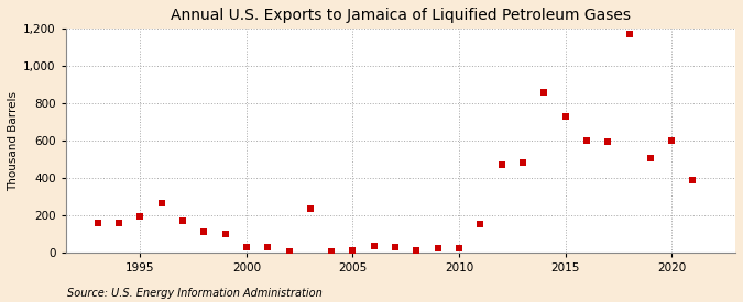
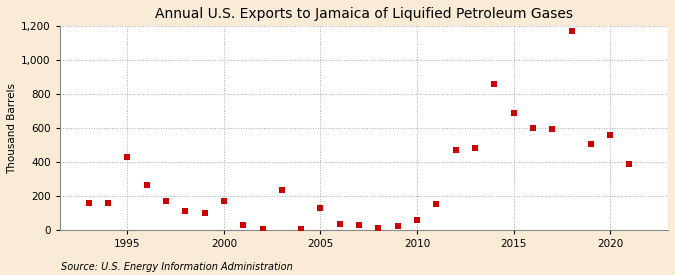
1995: 200 -> 430
2000: 30 -> 170
2005: 10 -> 130
2010: 20 -> 60
2015: 730 -> 690
2020: 600 -> 560
